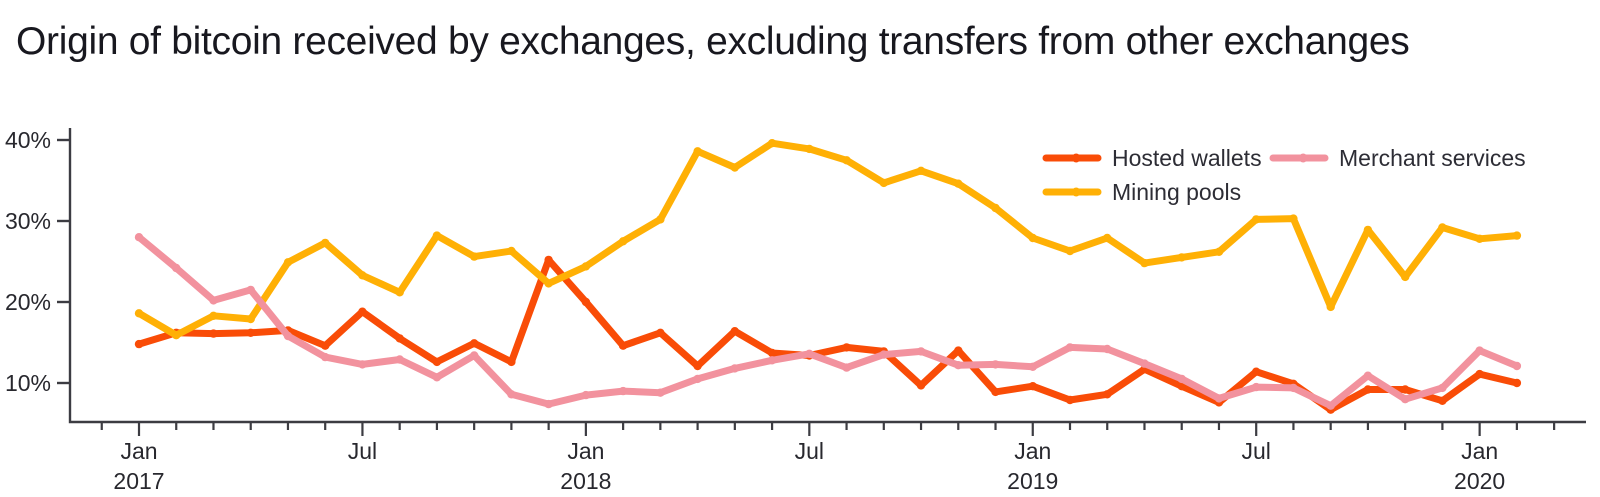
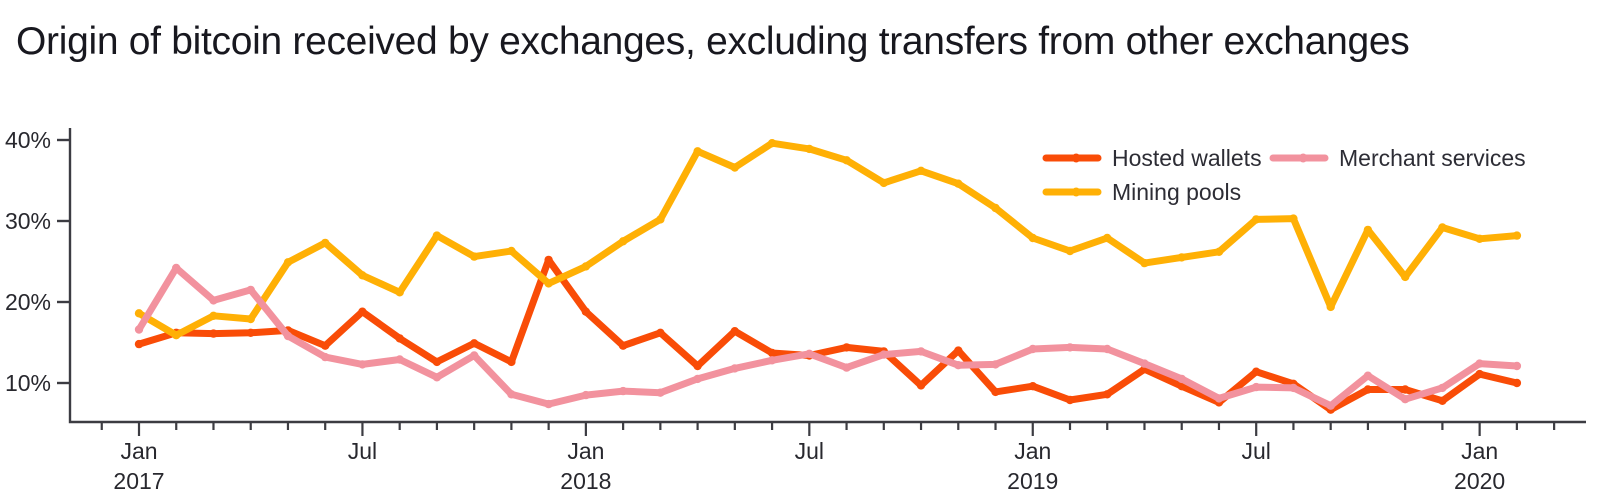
Merchant services/Jan 2017: 28% -> 17%
Hosted wallets/Jan 2018: 20% -> 19%
Merchant services/Jan 2019: 12% -> 14%
Merchant services/Jan 2020: 14% -> 12%
